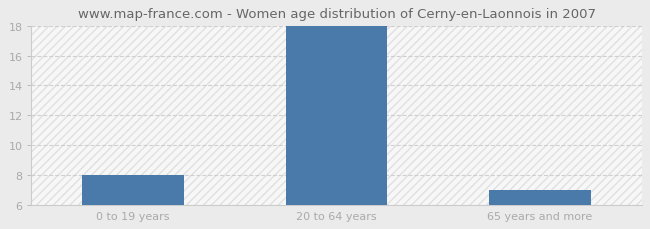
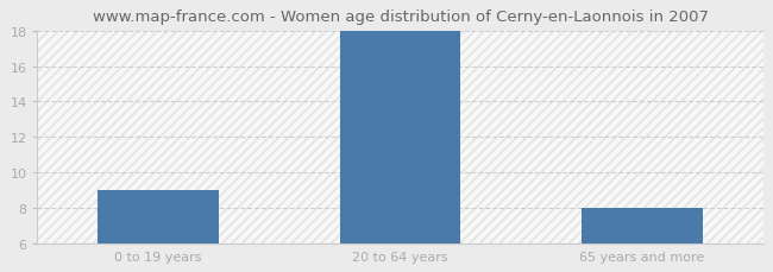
0 to 19 years: 8 -> 9
65 years and more: 7 -> 8
